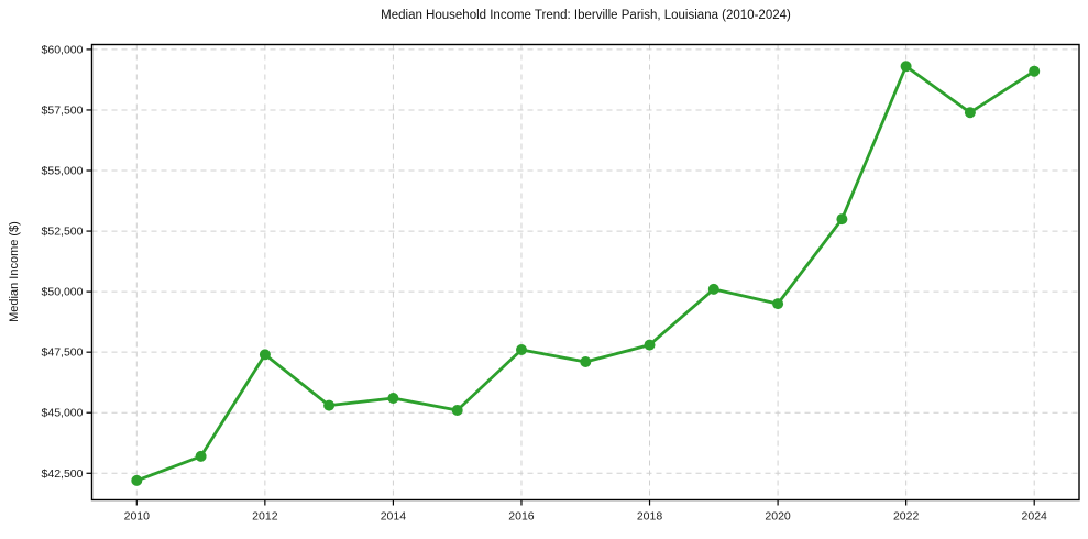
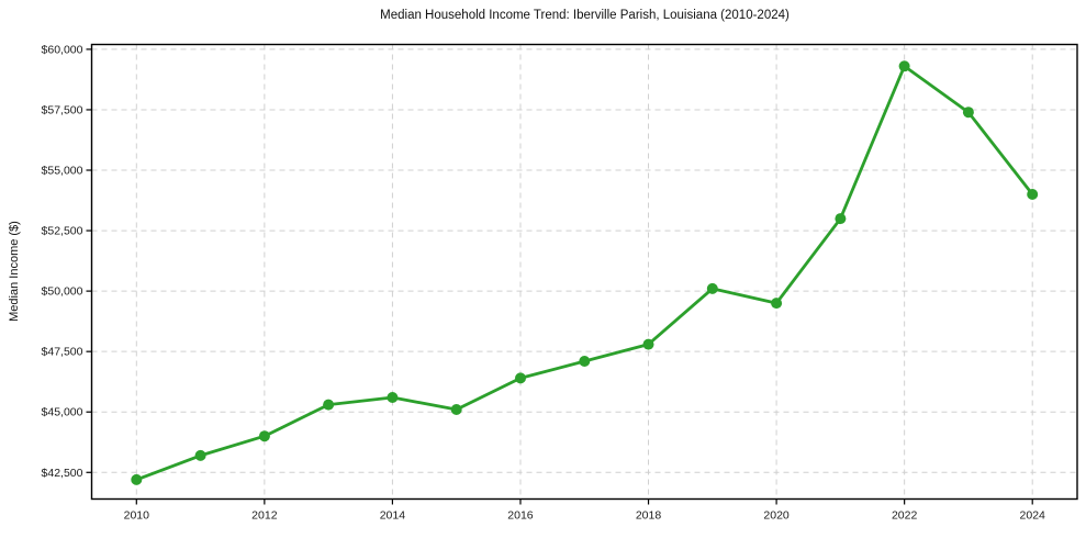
2012: $47400 -> $44000
2016: $47600 -> $46400
2024: $59100 -> $54000
